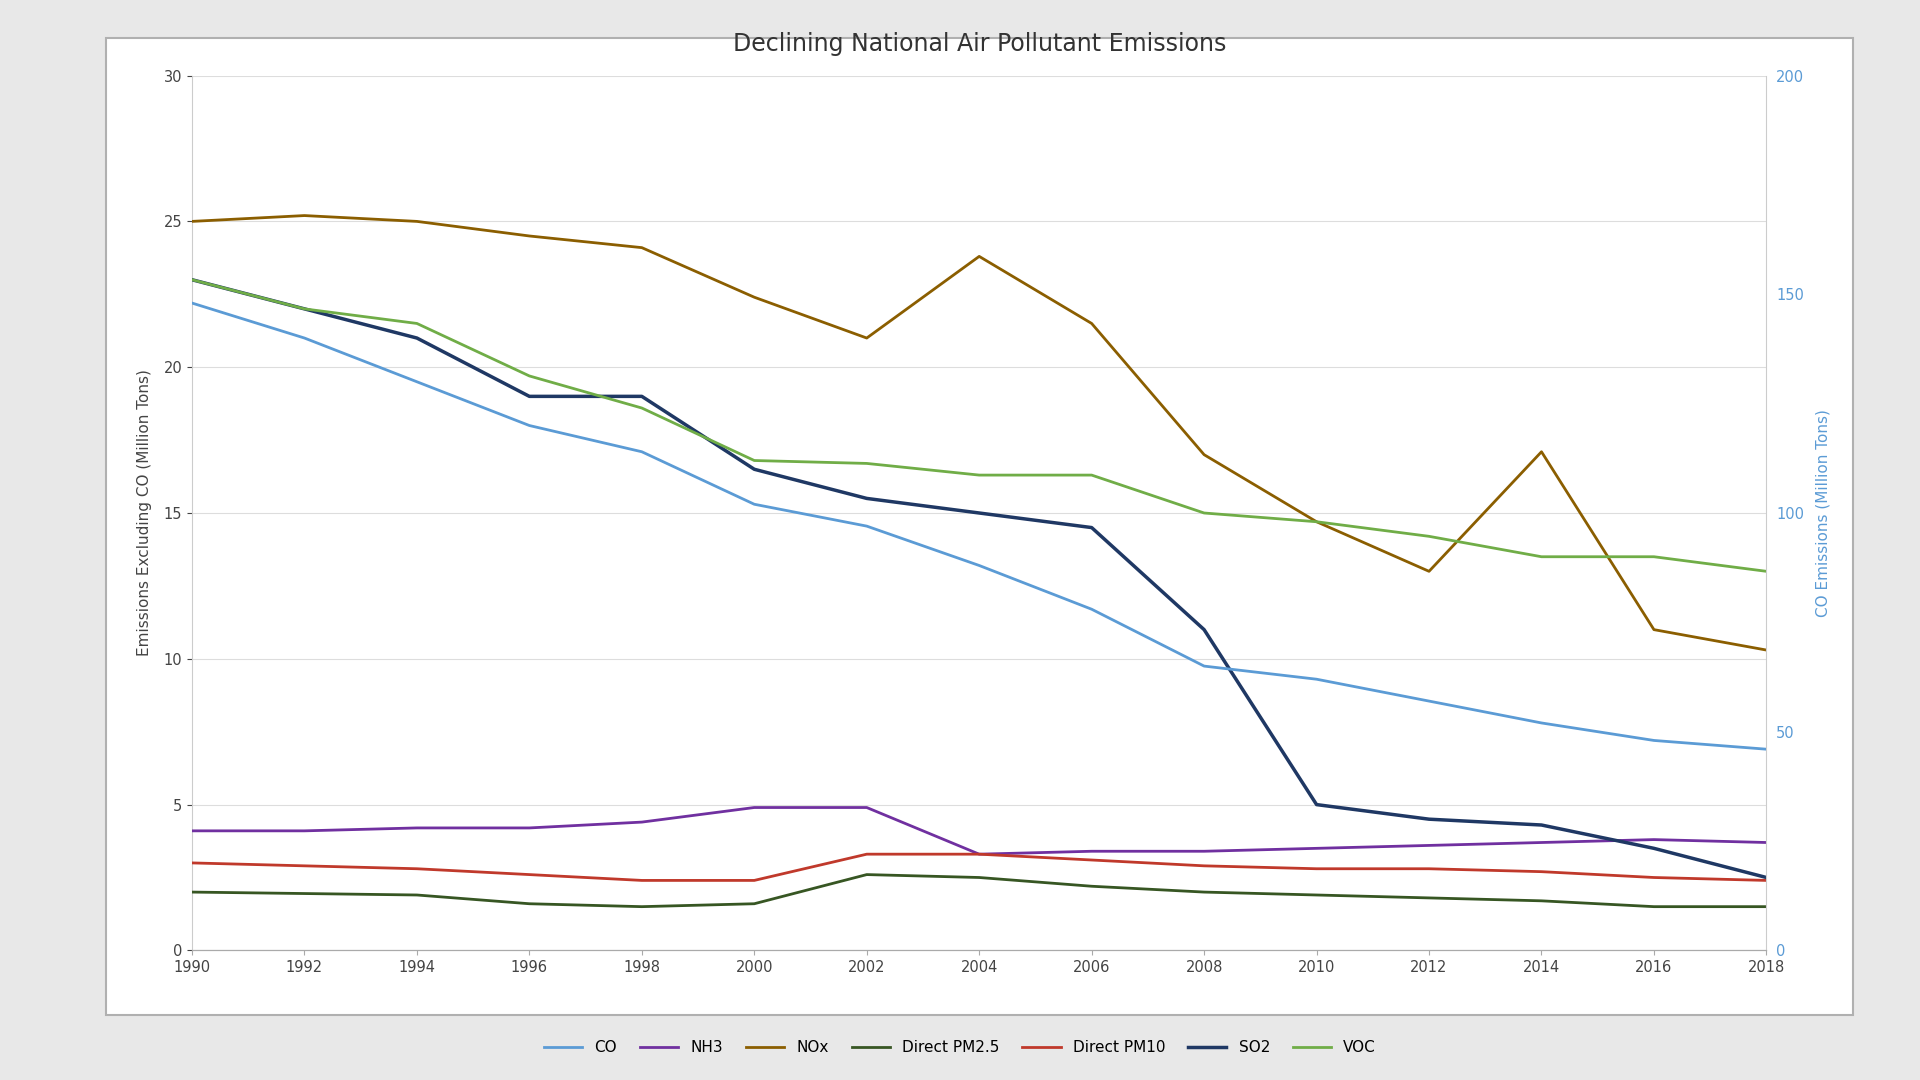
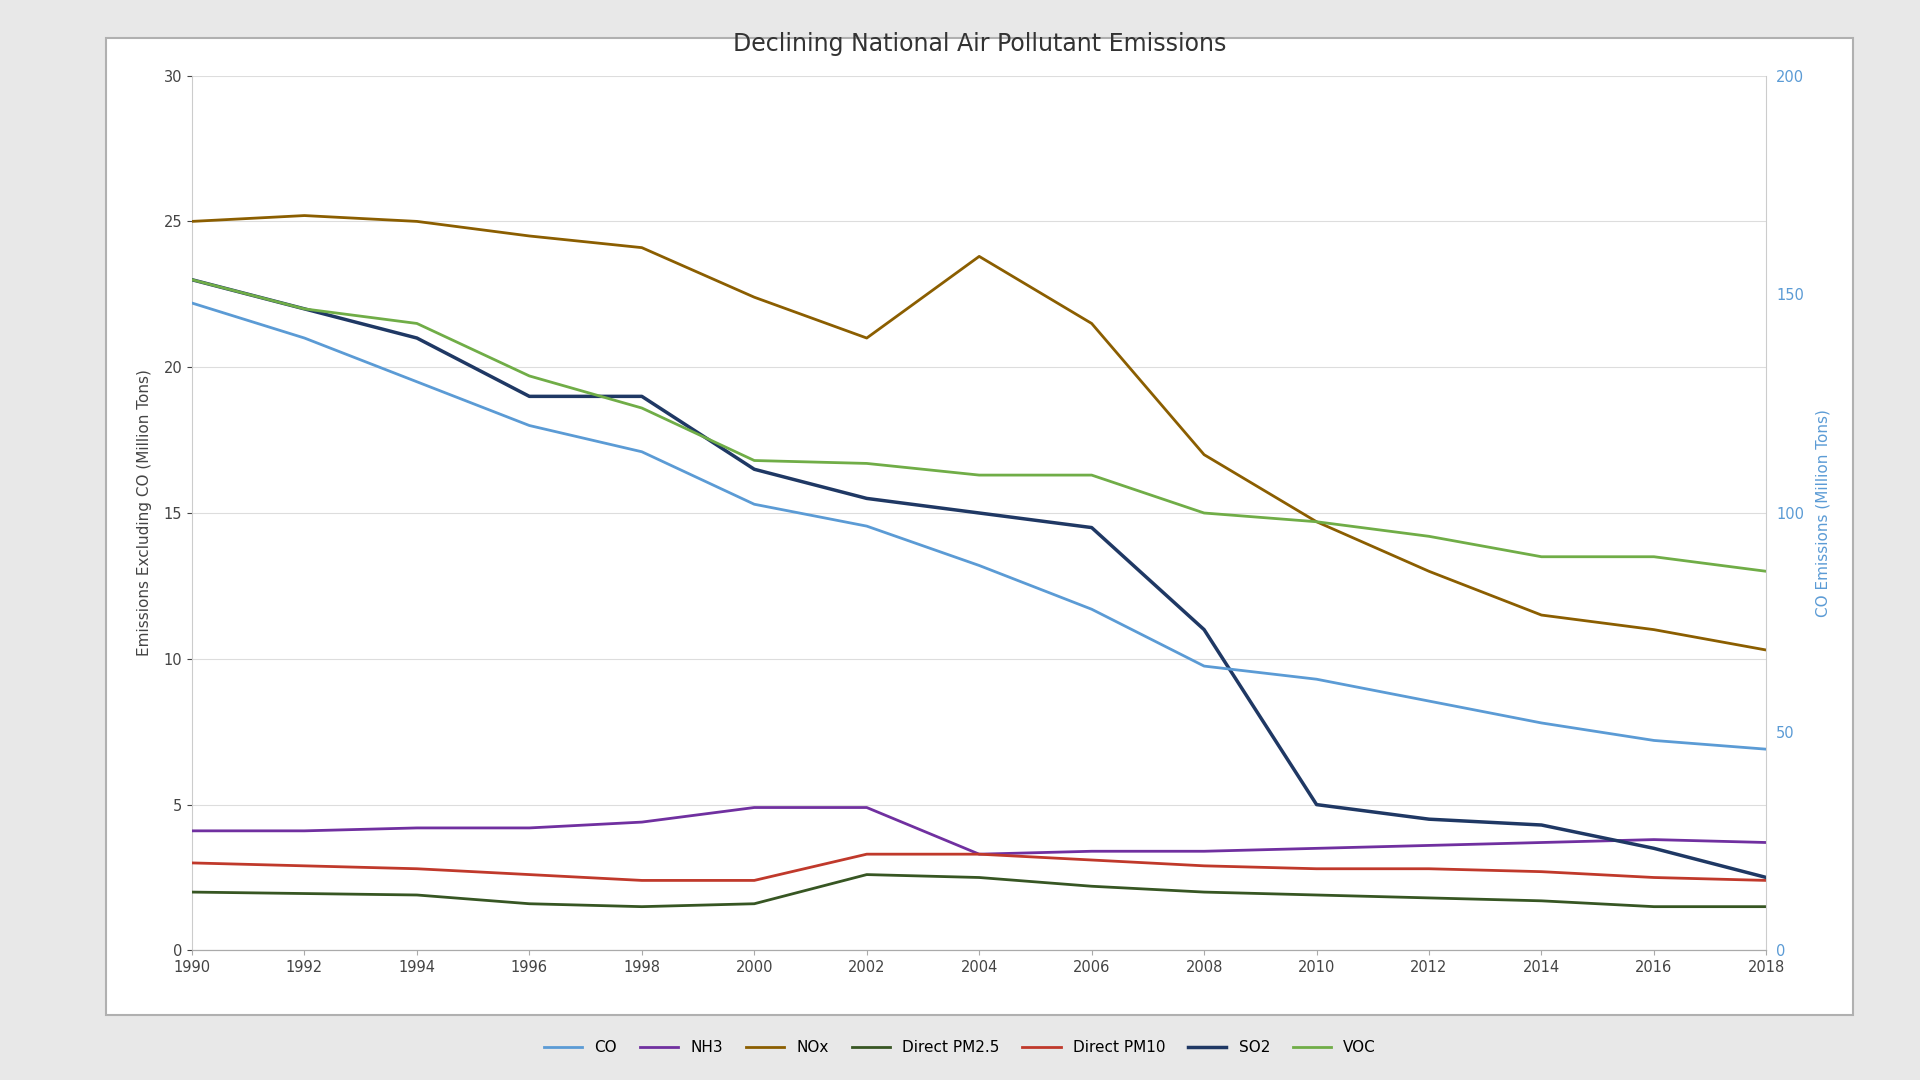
NOx/2014: 17.1 -> 11.5
